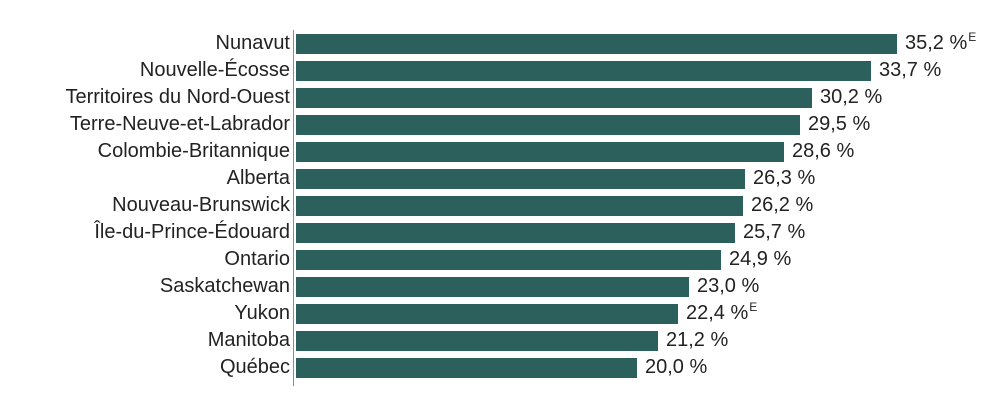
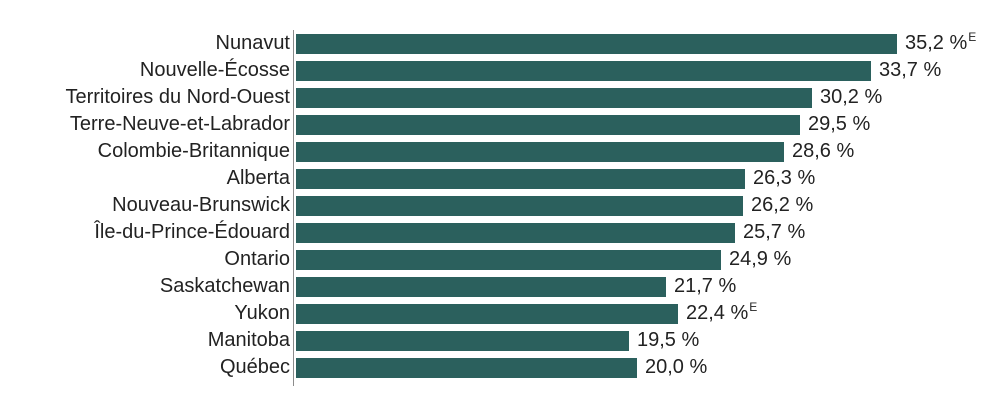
Saskatchewan: 23,0 -> 21,7
Manitoba: 21,2 -> 19,5
